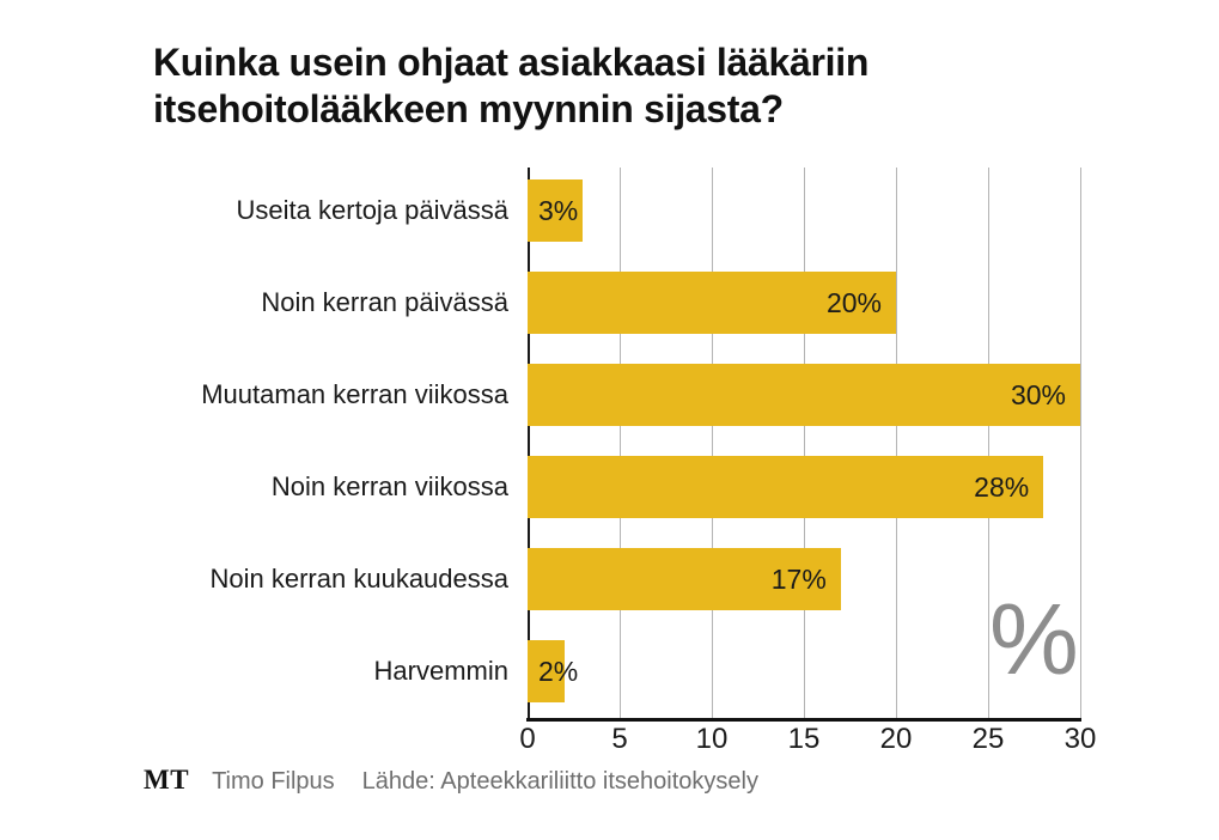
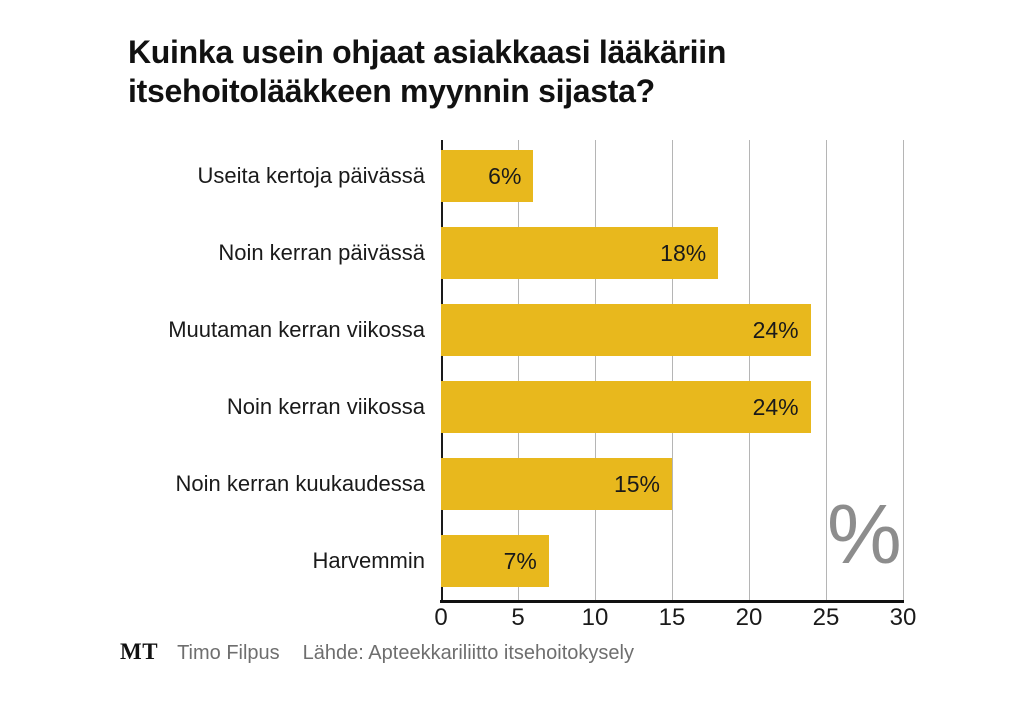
Useita kertoja päivässä: 3% -> 6%
Noin kerran päivässä: 20% -> 18%
Muutaman kerran viikossa: 30% -> 24%
Noin kerran viikossa: 28% -> 24%
Noin kerran kuukaudessa: 17% -> 15%
Harvemmin: 2% -> 7%
